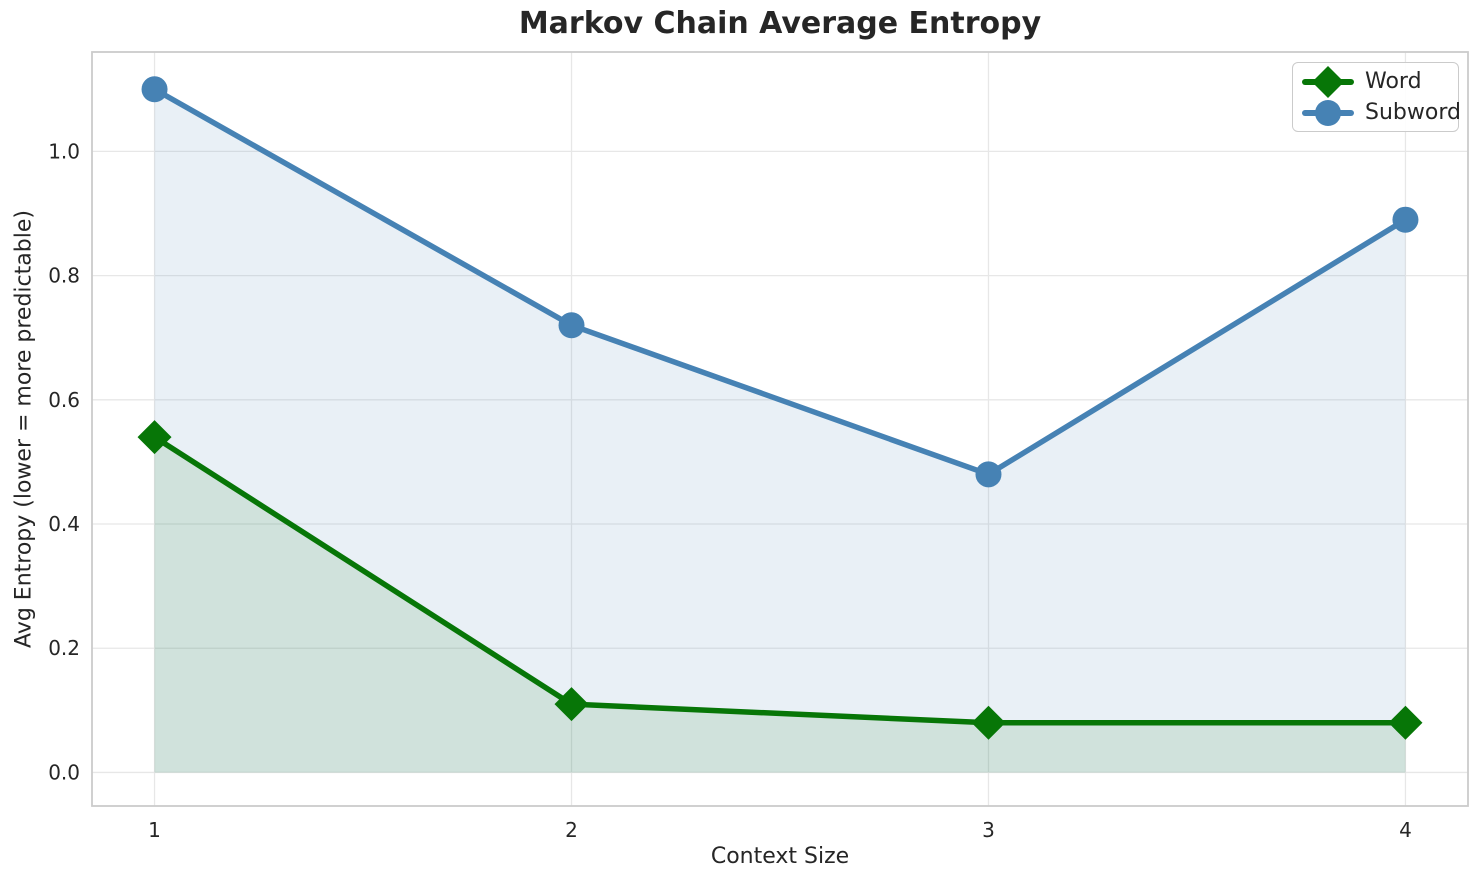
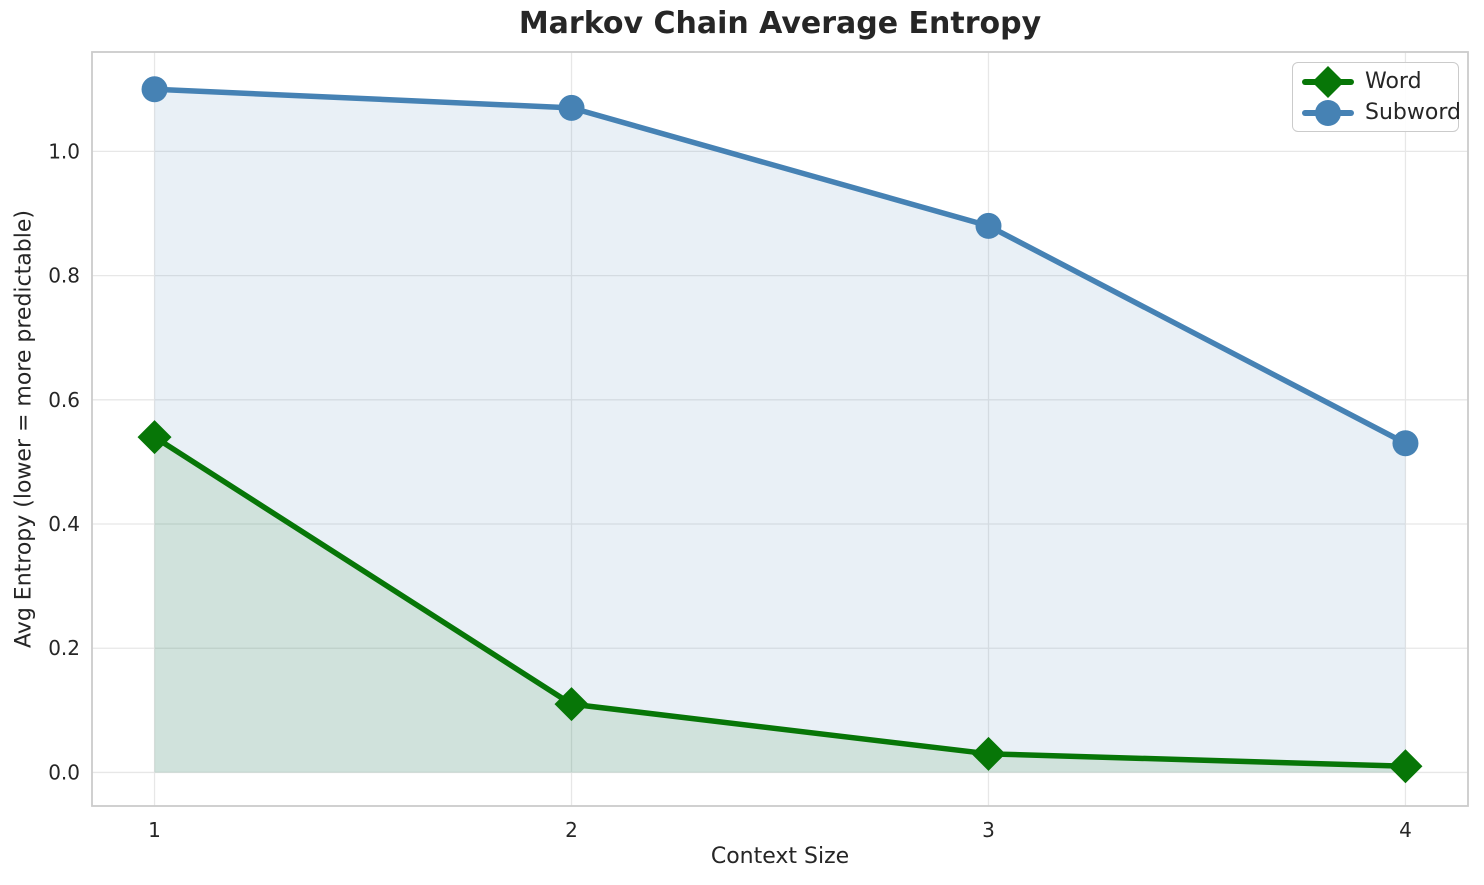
Subword/2: 0.72 -> 1.07
Word/3: 0.08 -> 0.03
Subword/3: 0.48 -> 0.88
Word/4: 0.08 -> 0.01
Subword/4: 0.89 -> 0.53
